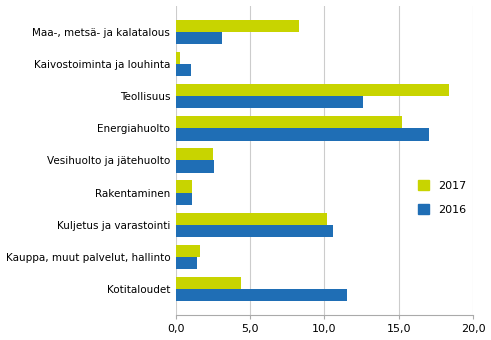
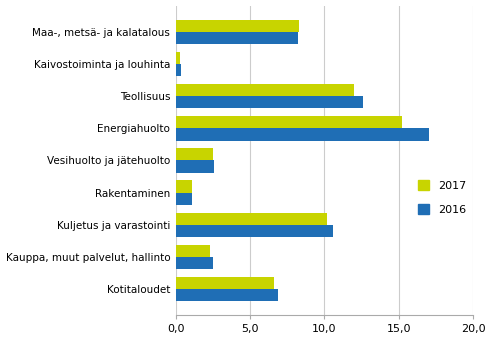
2016/Maa-, metsä- ja kalatalous: 3,1 -> 8,2
2016/Kaivostoiminta ja louhinta: 1,0 -> 0,3
2017/Teollisuus: 18,4 -> 12,0
2017/Kauppa, muut palvelut, hallinto: 1,6 -> 2,3
2016/Kauppa, muut palvelut, hallinto: 1,4 -> 2,5
2017/Kotitaloudet: 4,4 -> 6,6
2016/Kotitaloudet: 11,5 -> 6,9
